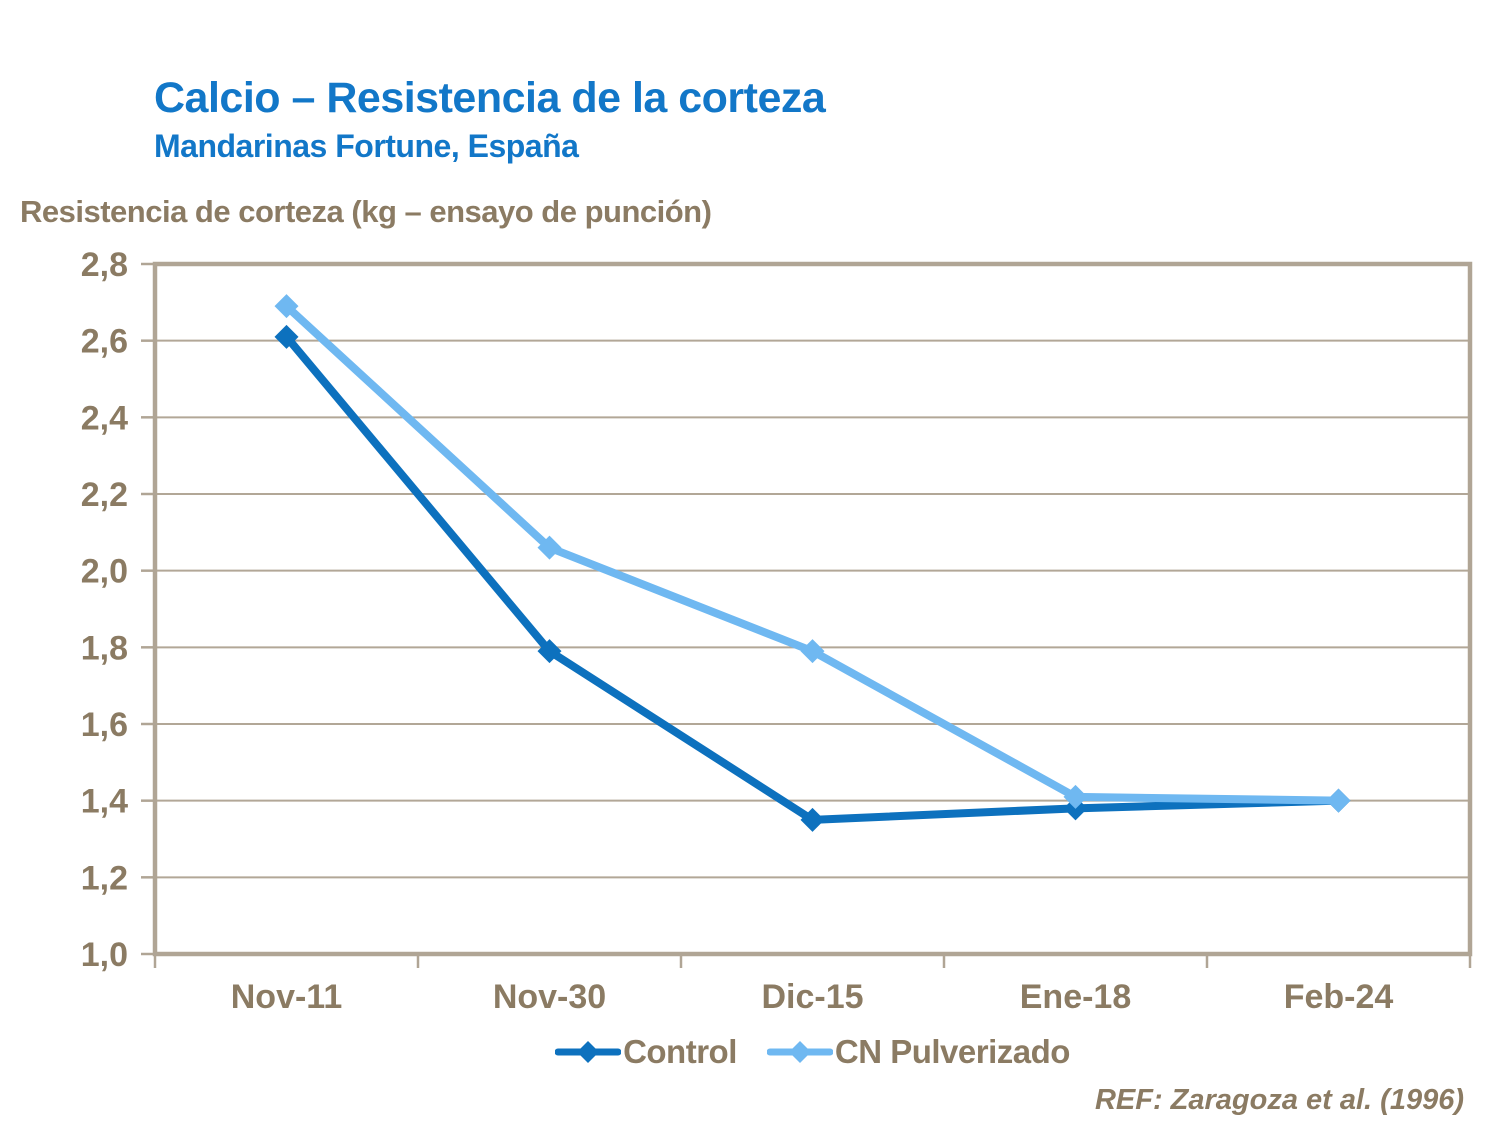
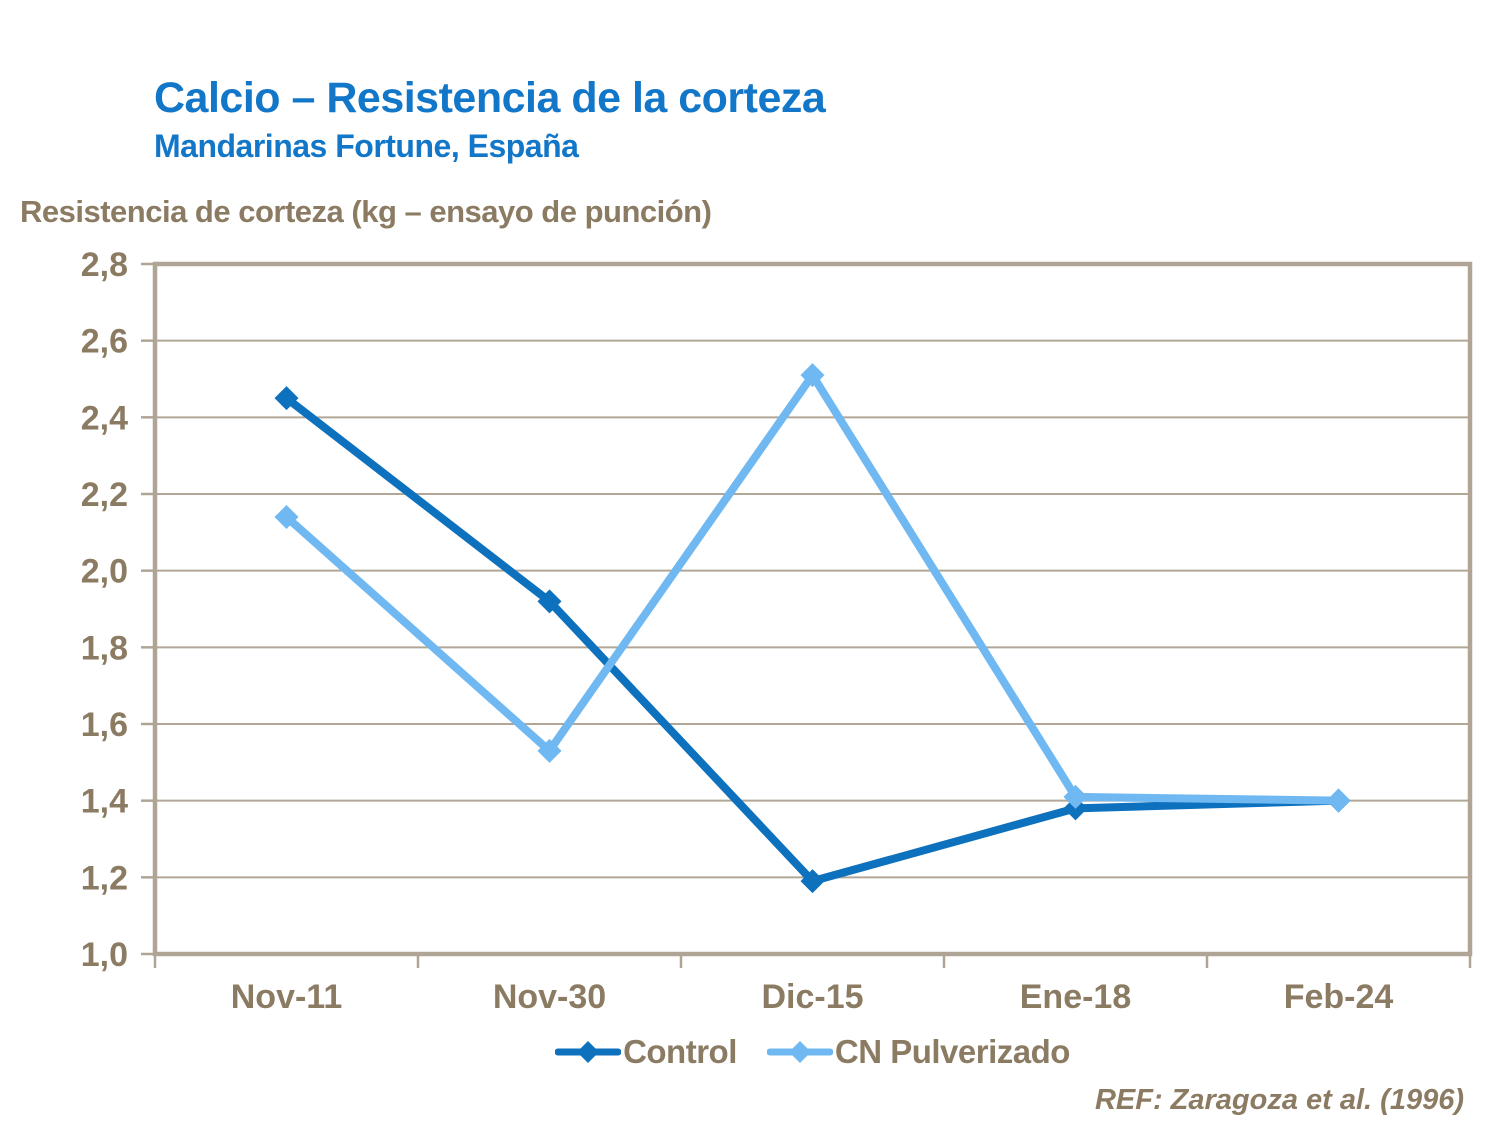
Control/Nov-11: 2,61 -> 2,45
CN Pulverizado/Nov-11: 2,69 -> 2,14
Control/Nov-30: 1,79 -> 1,92
CN Pulverizado/Nov-30: 2,06 -> 1,53
Control/Dic-15: 1,35 -> 1,19
CN Pulverizado/Dic-15: 1,79 -> 2,51
